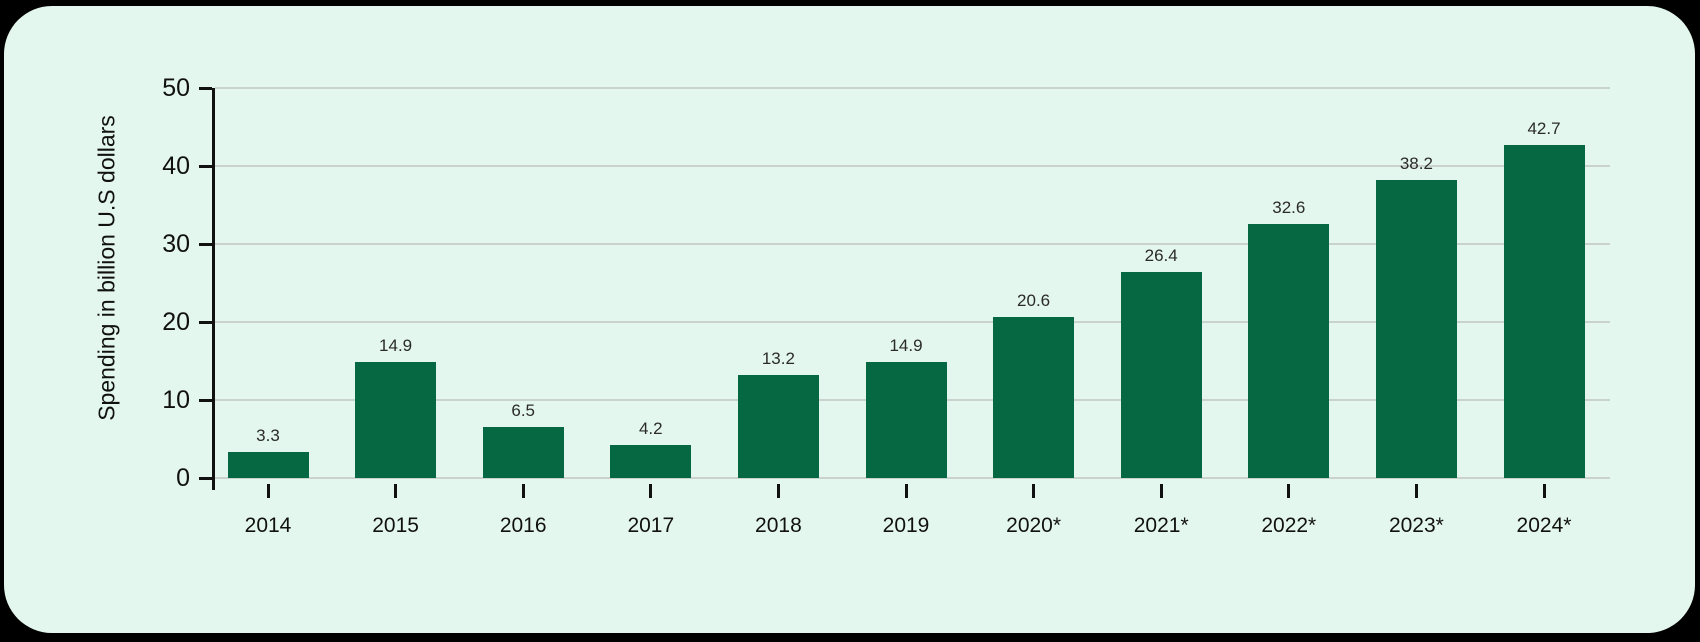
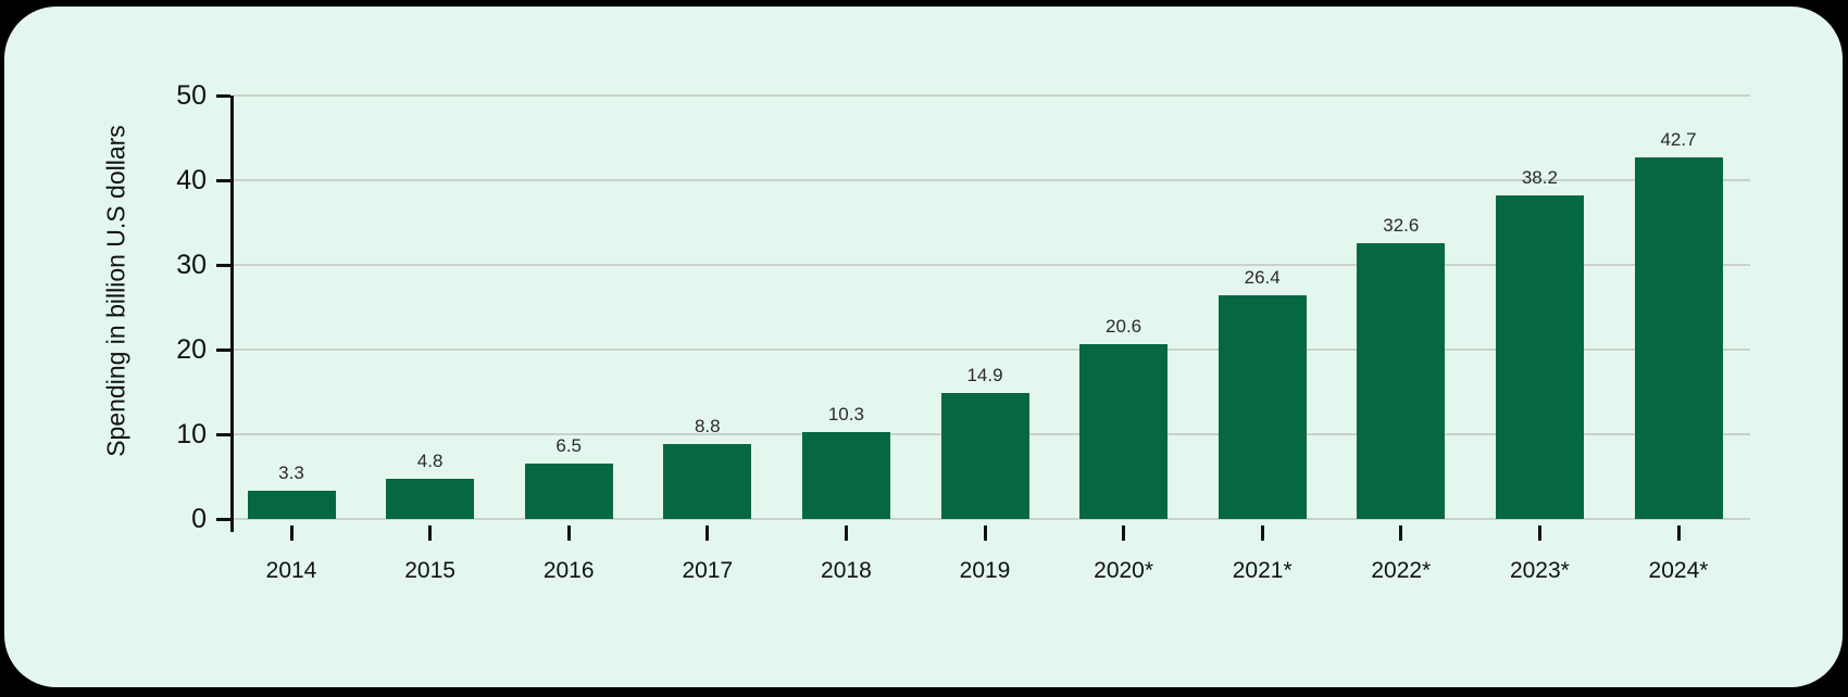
2015: 14.9 -> 4.8
2017: 4.2 -> 8.8
2018: 13.2 -> 10.3
